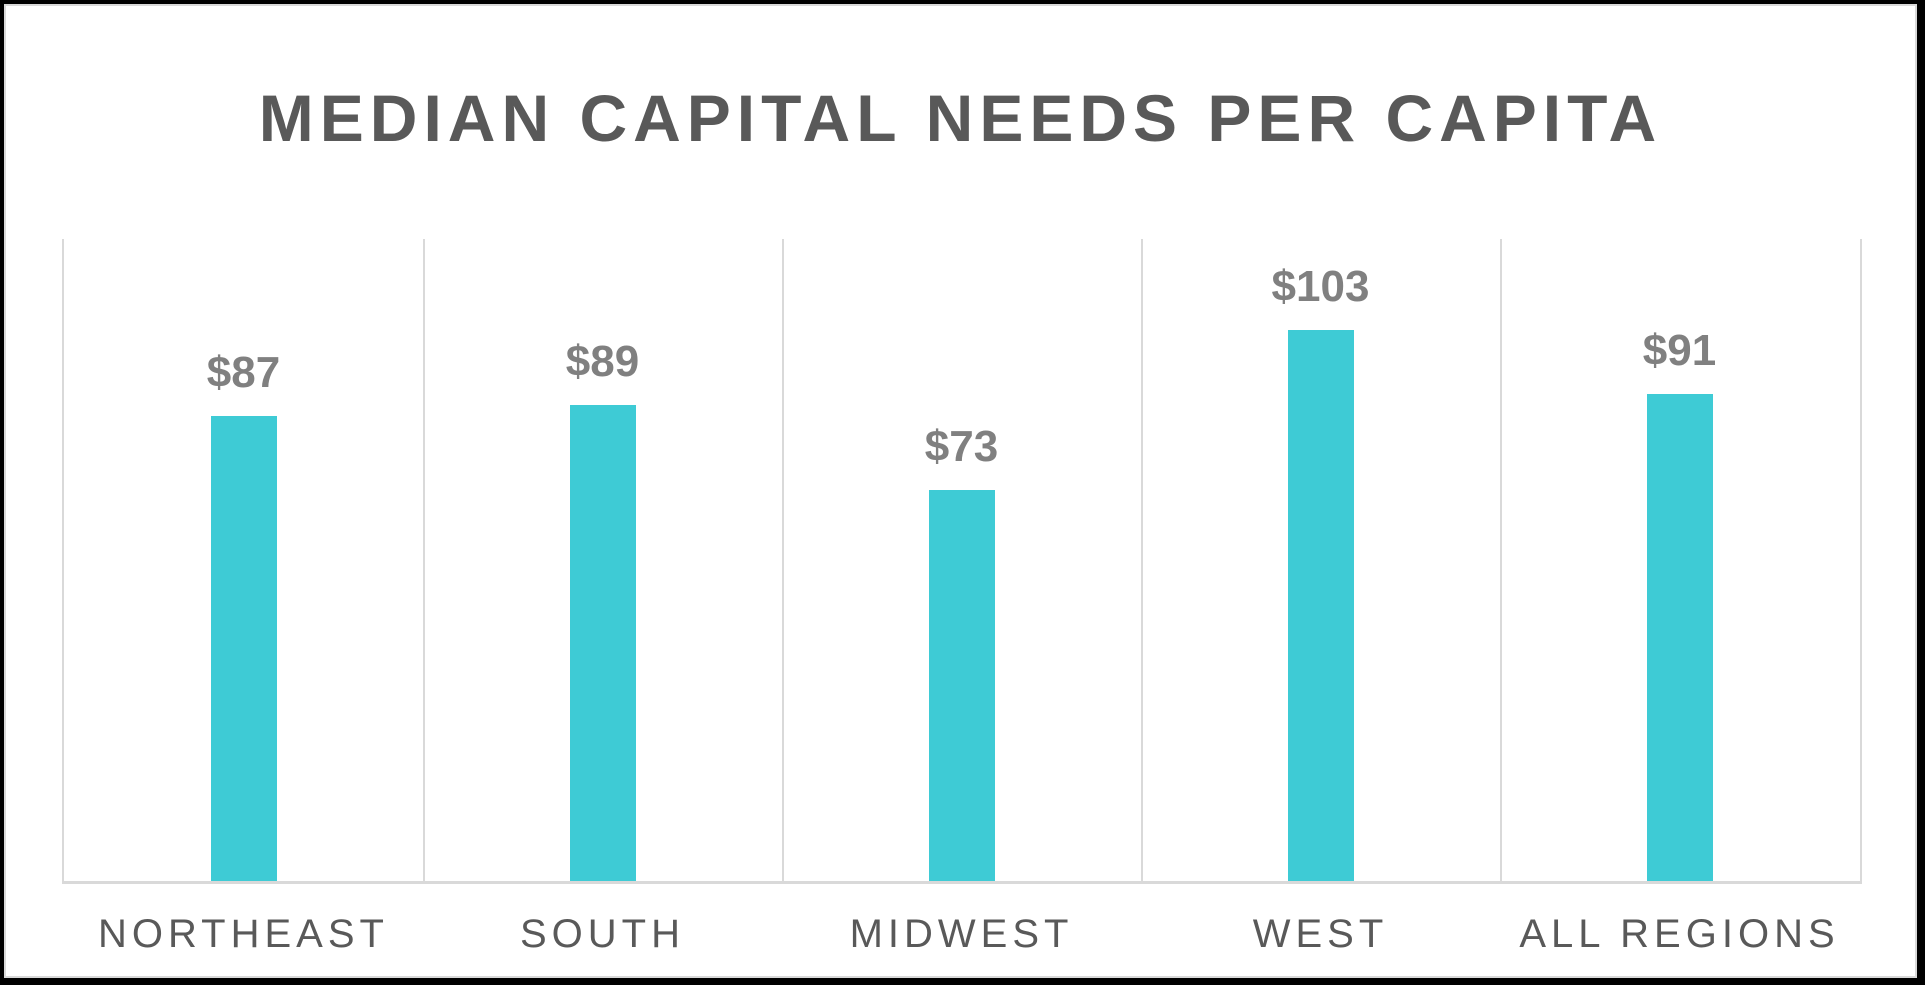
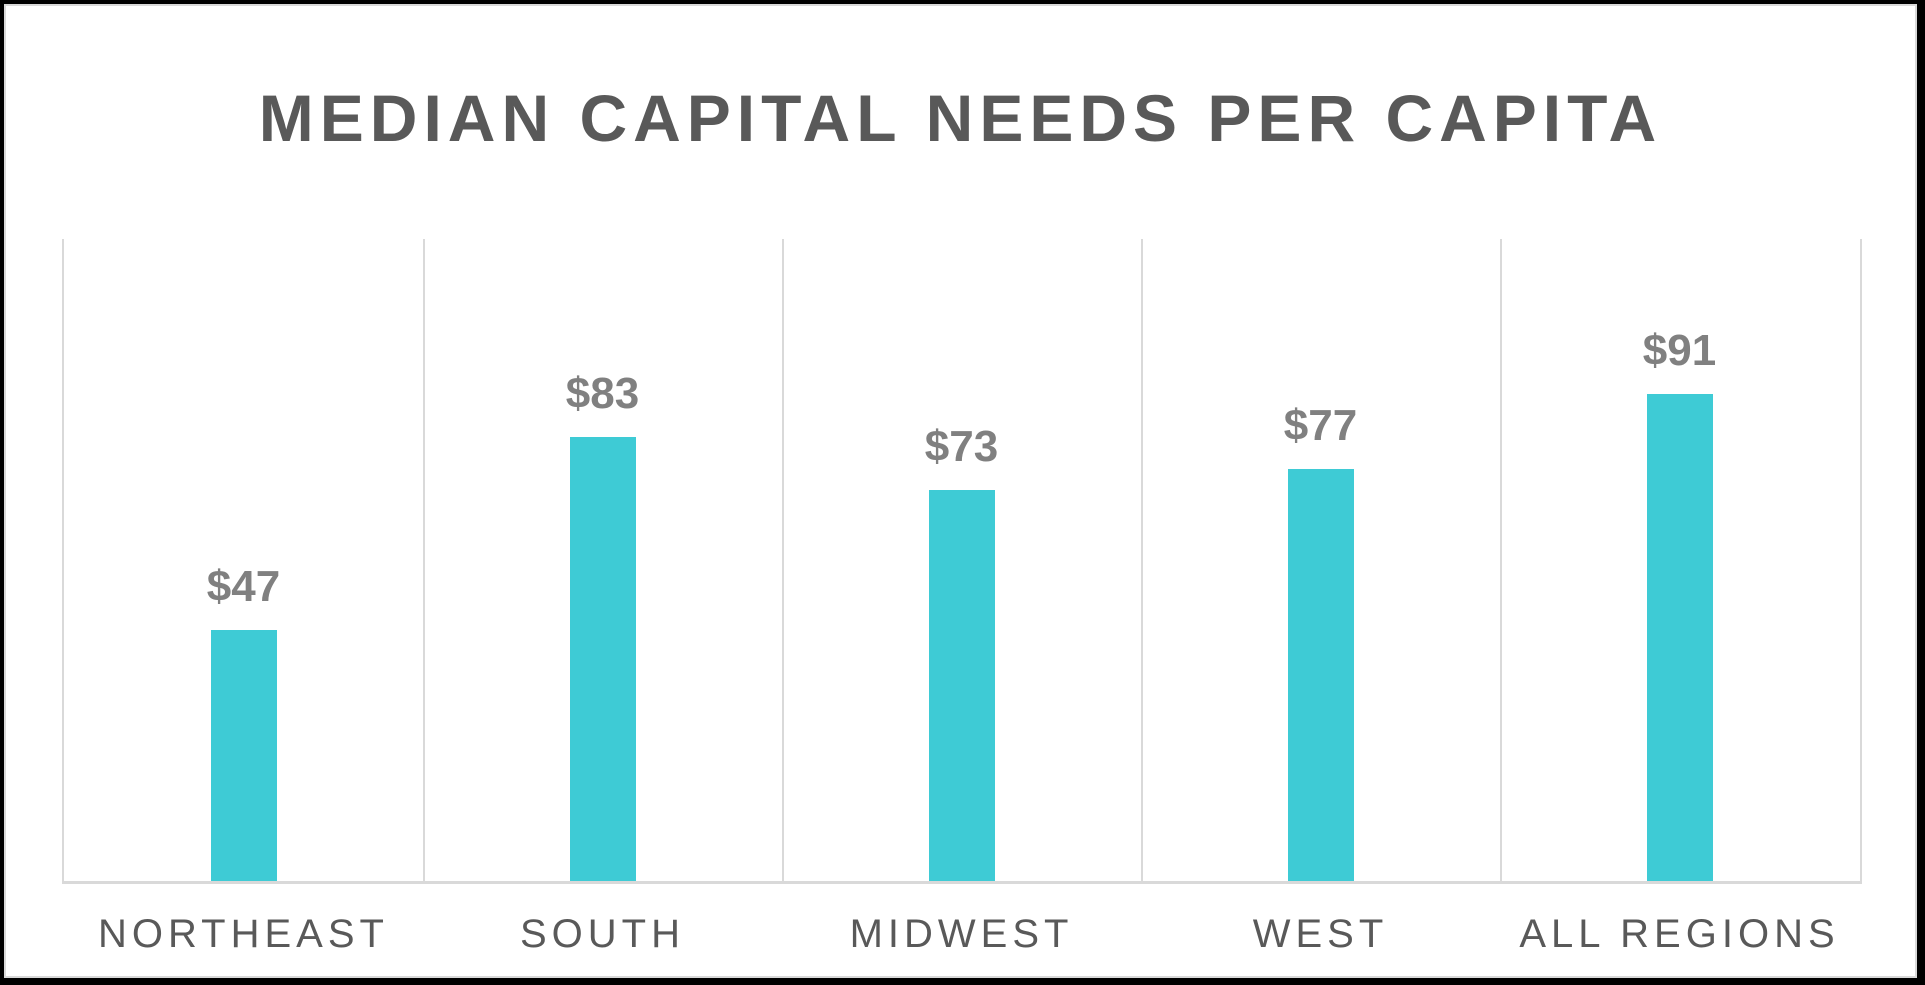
NORTHEAST: $87 -> $47
SOUTH: $89 -> $83
WEST: $103 -> $77
